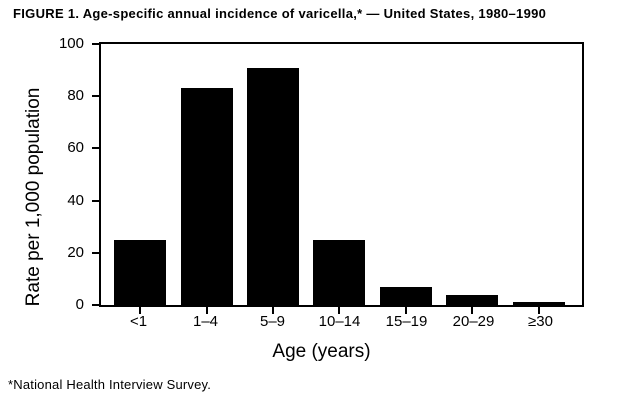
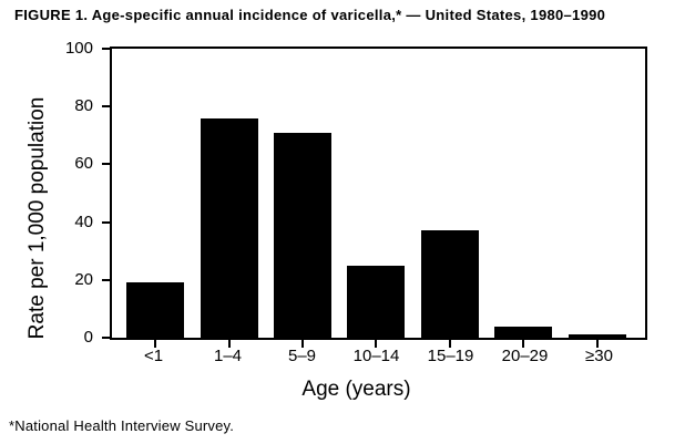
<1: 25 -> 19
1–4: 83 -> 76
5–9: 91 -> 71
15–19: 7 -> 37
